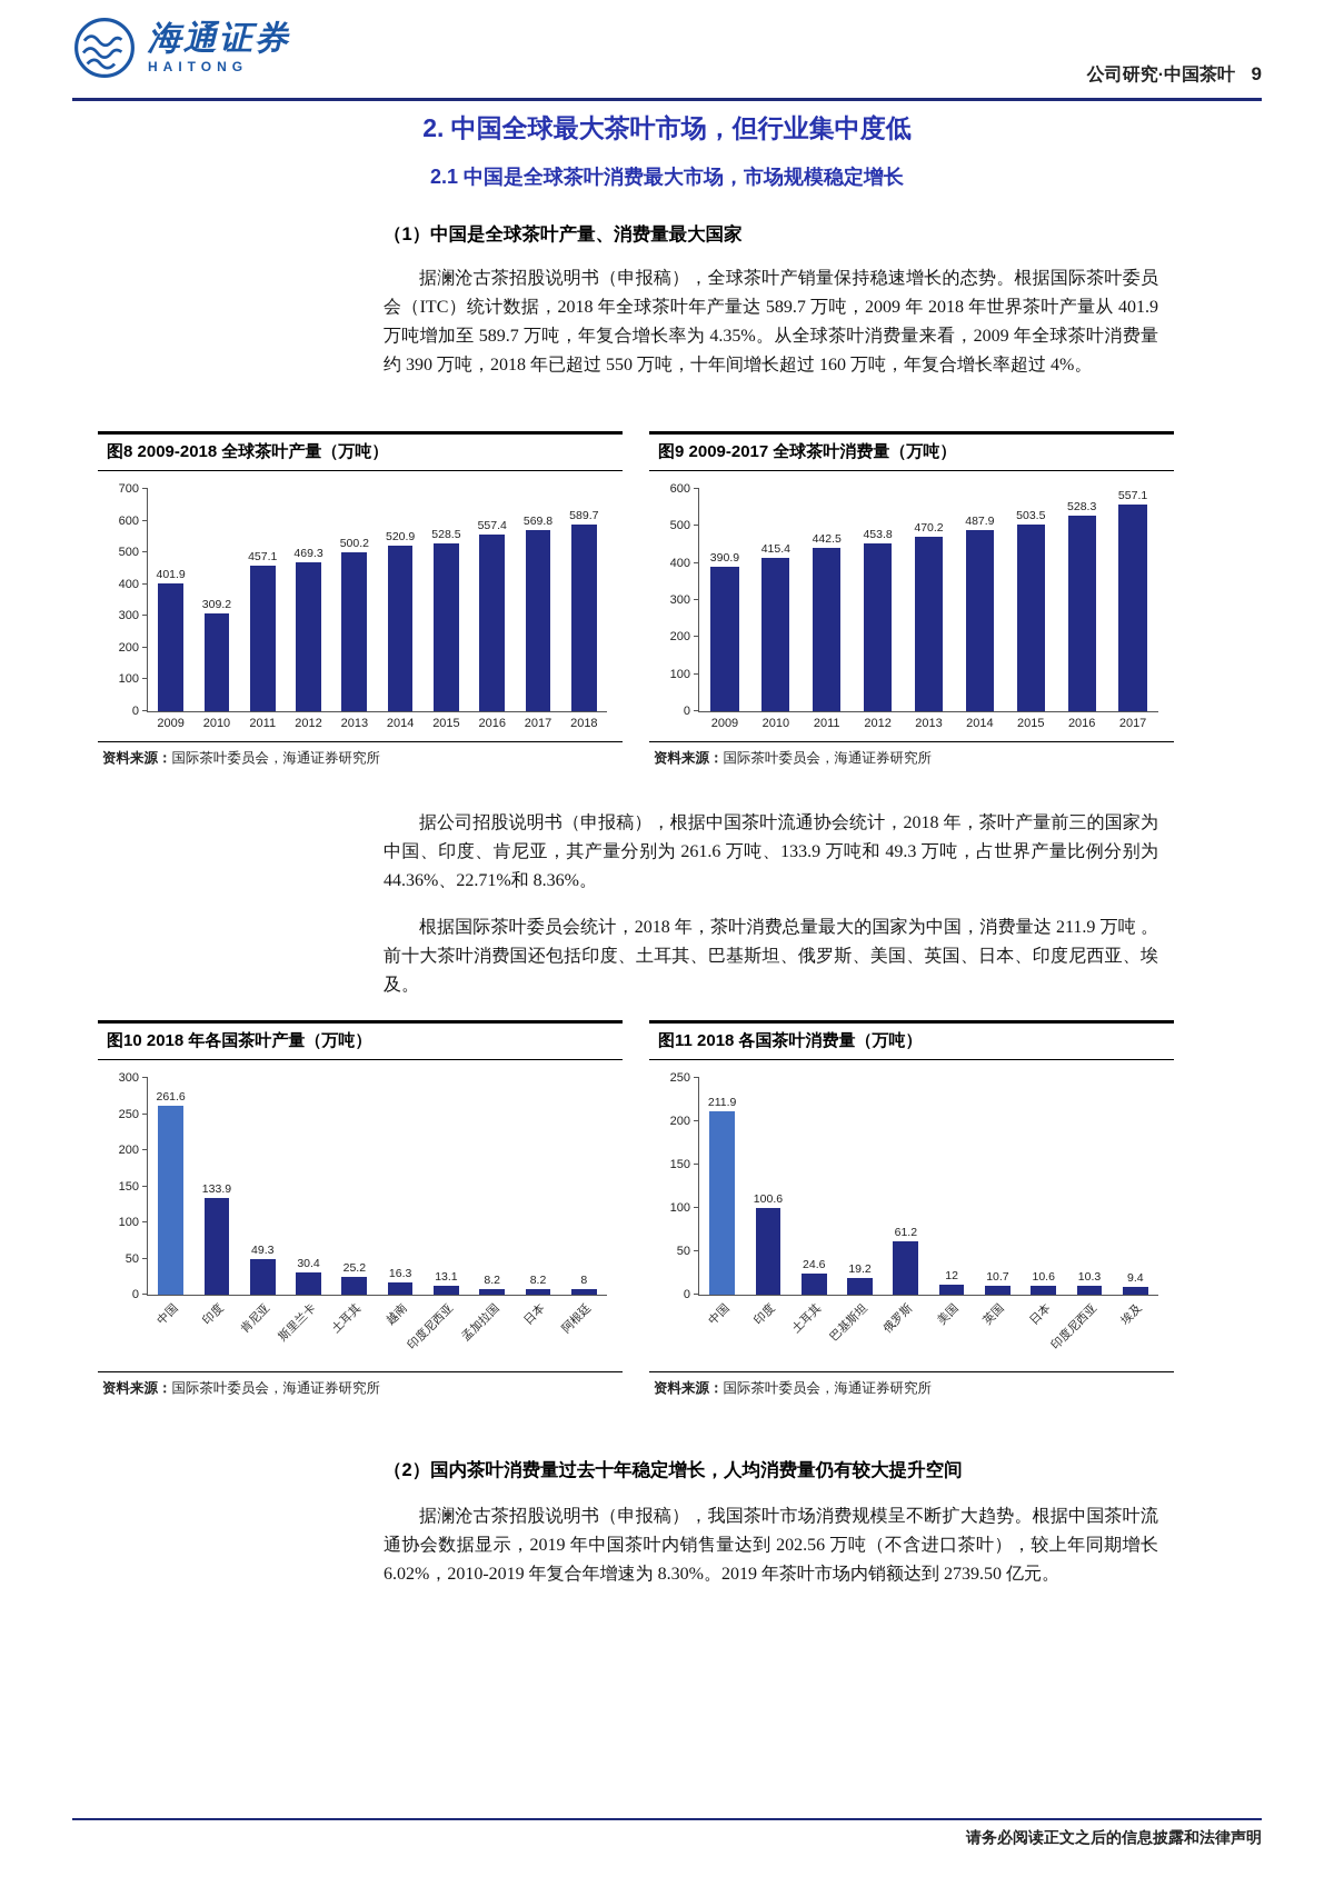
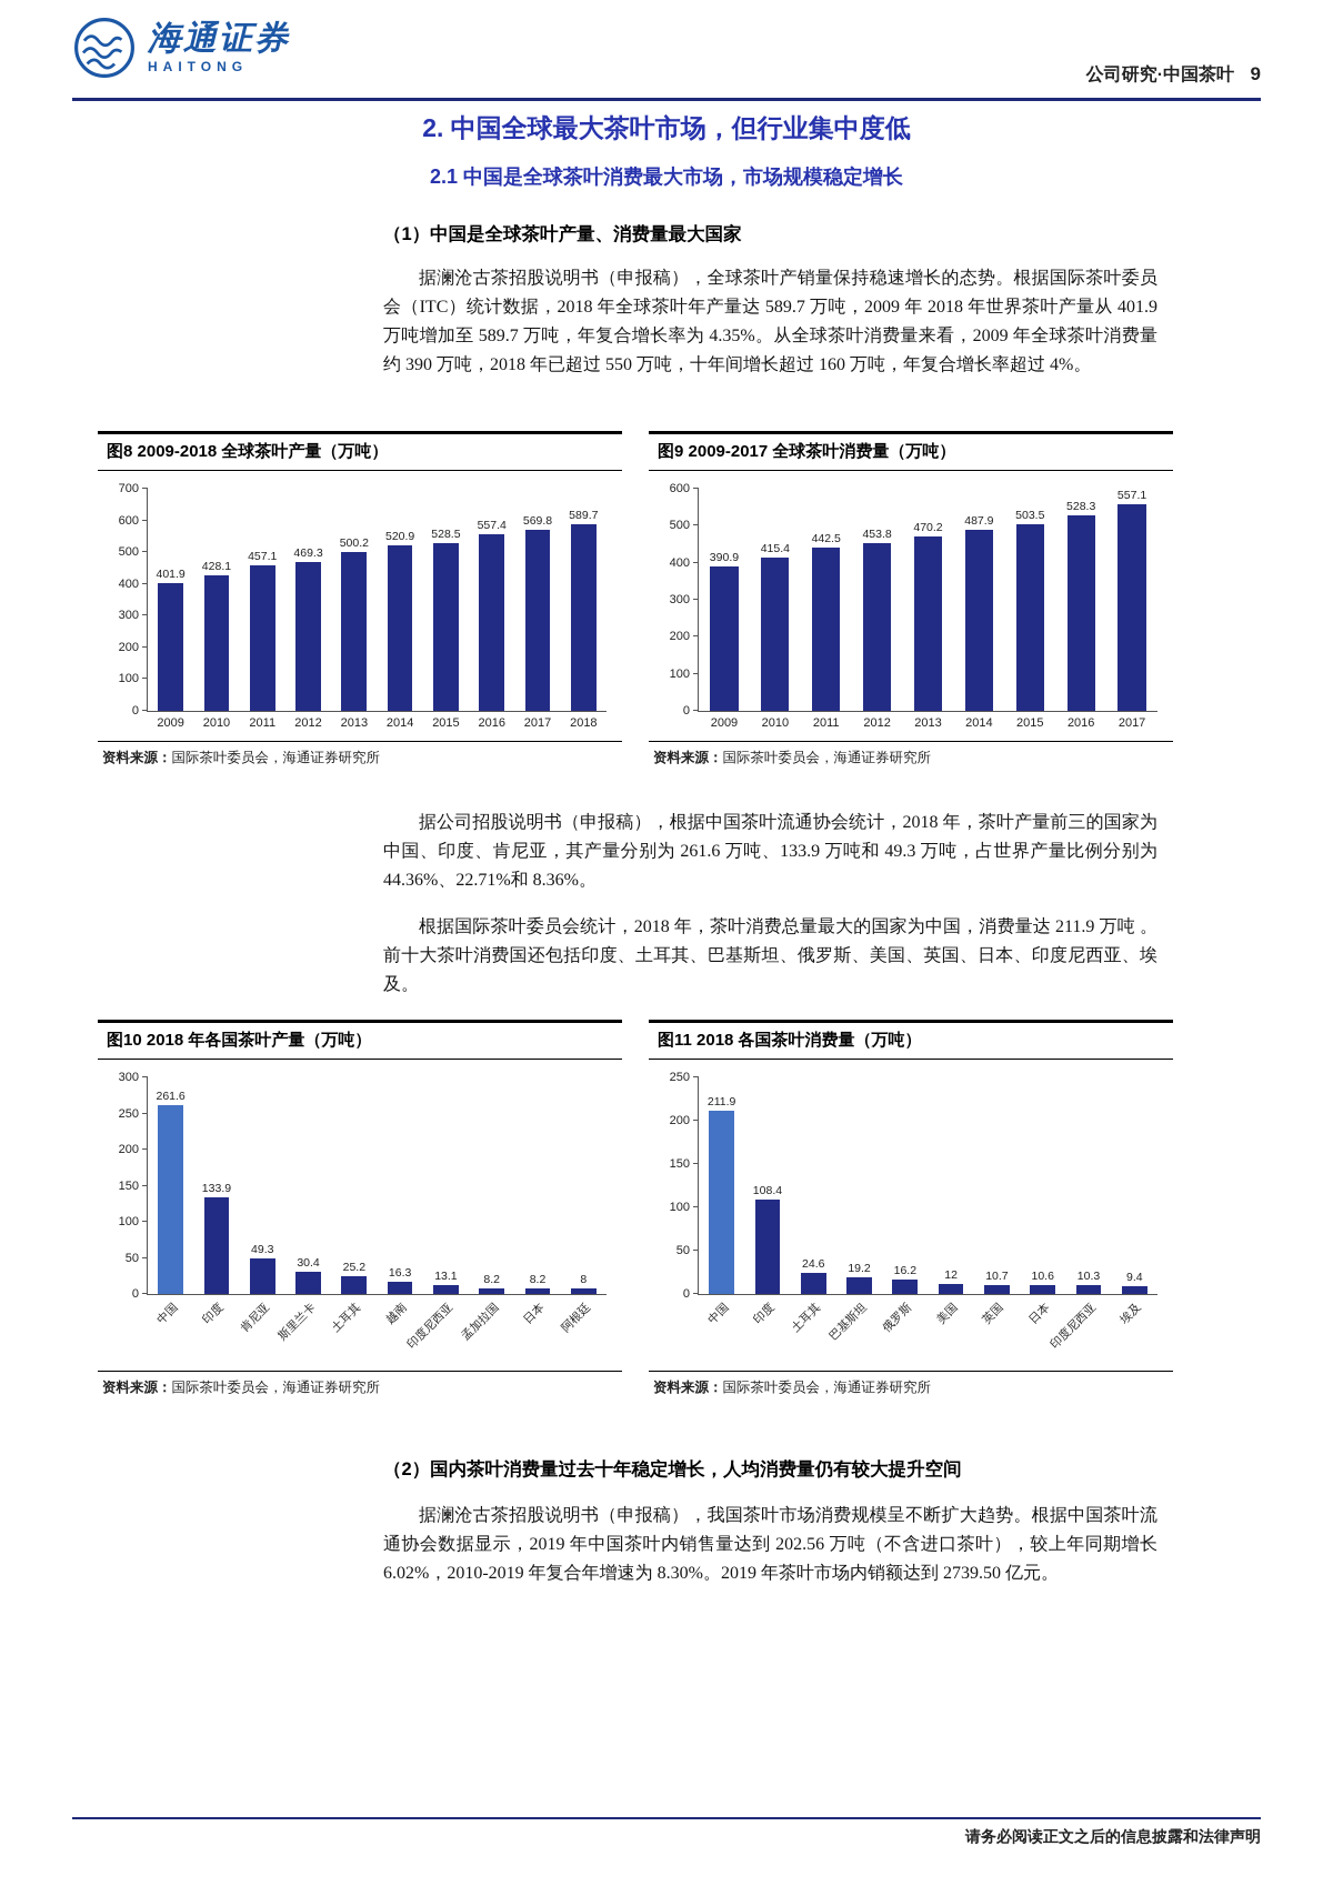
图8 2009-2018 全球茶叶产量（万吨）/2010: 309.2 -> 428.1
图11 2018 各国茶叶消费量（万吨）/印度: 100.6 -> 108.4
图11 2018 各国茶叶消费量（万吨）/俄罗斯: 61.2 -> 16.2
